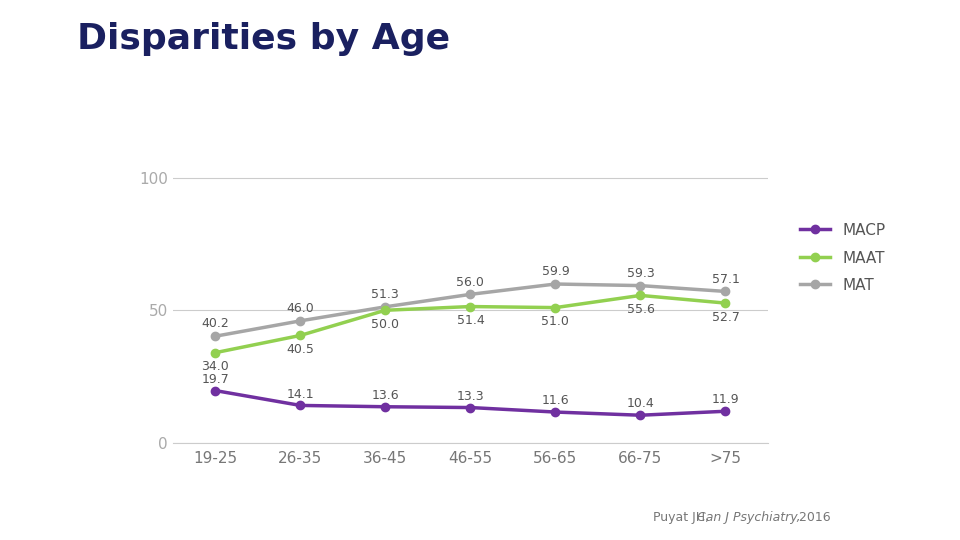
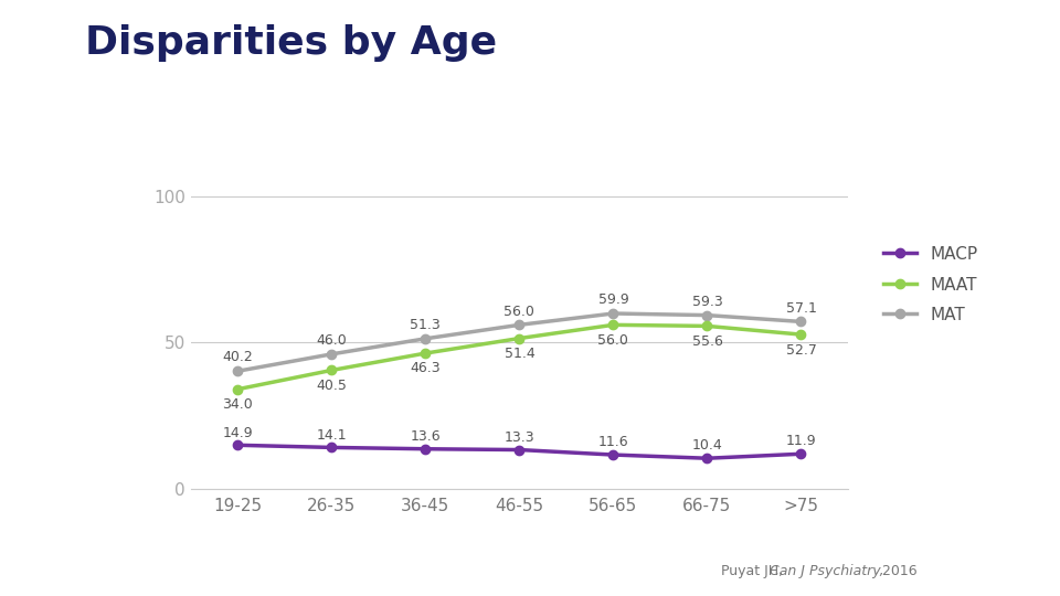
MACP/19-25: 19.7 -> 14.9
MAAT/36-45: 50.0 -> 46.3
MAAT/56-65: 51.0 -> 56.0
